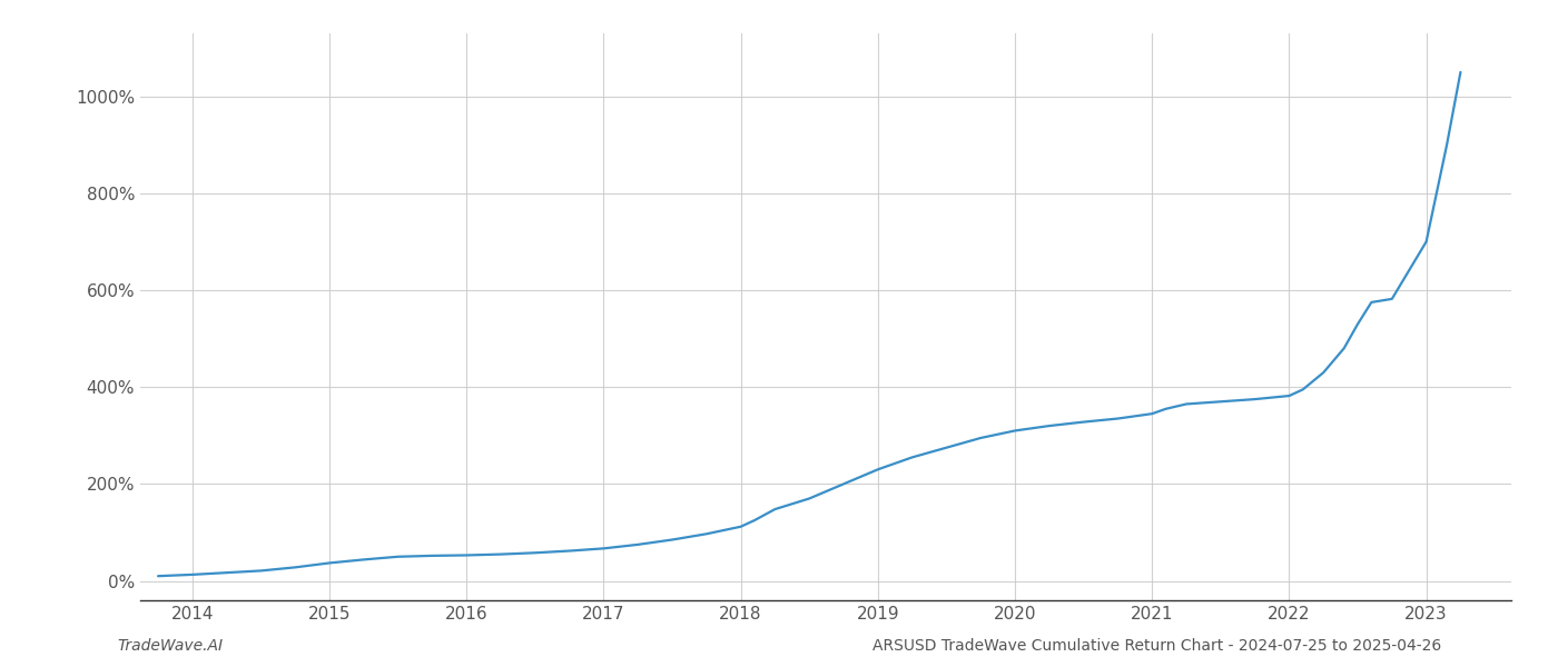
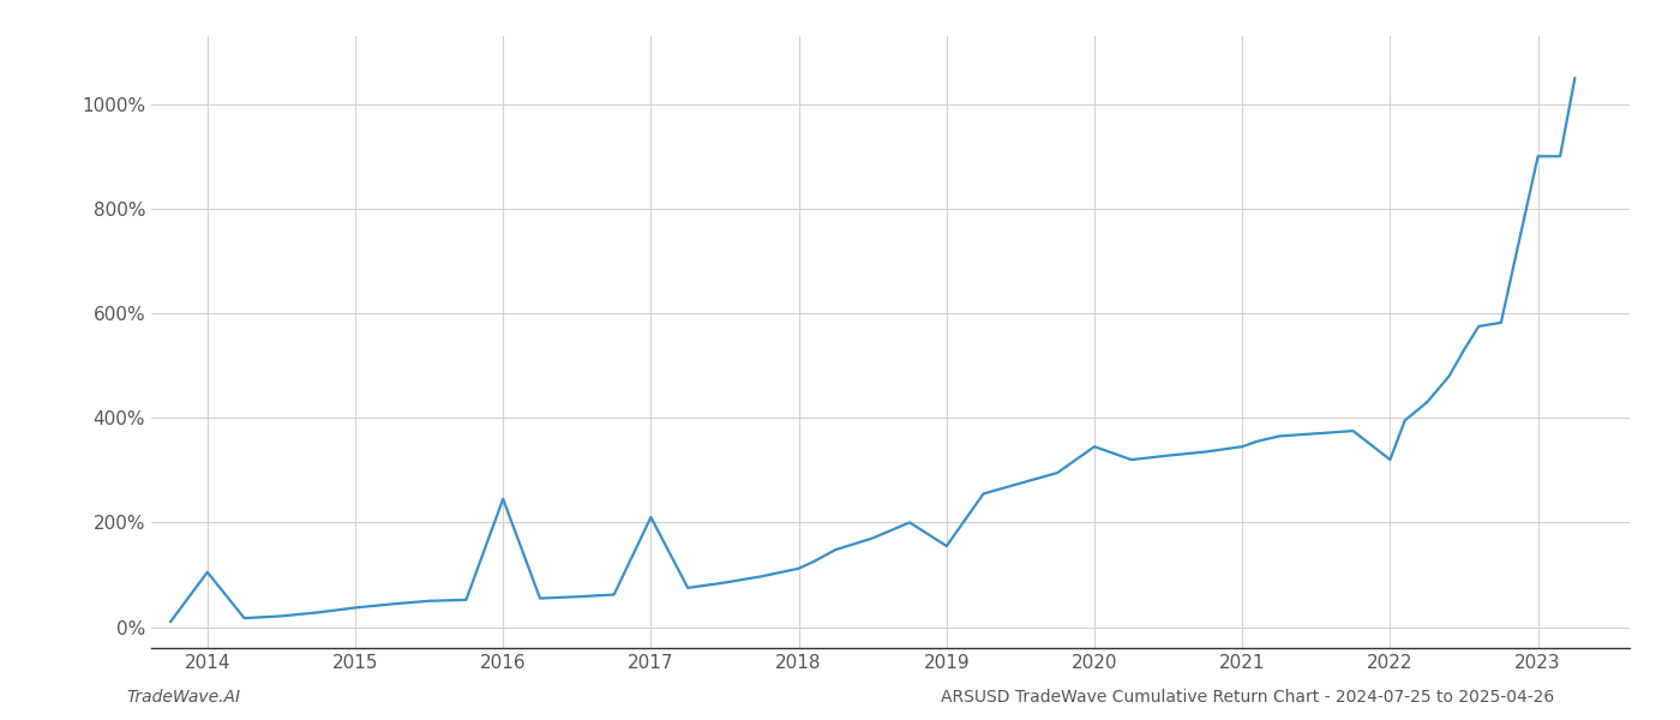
2014: 13% -> 105%
2016: 53% -> 245%
2017: 67% -> 210%
2019: 230% -> 155%
2020: 310% -> 345%
2022: 382% -> 320%
2023: 700% -> 900%
